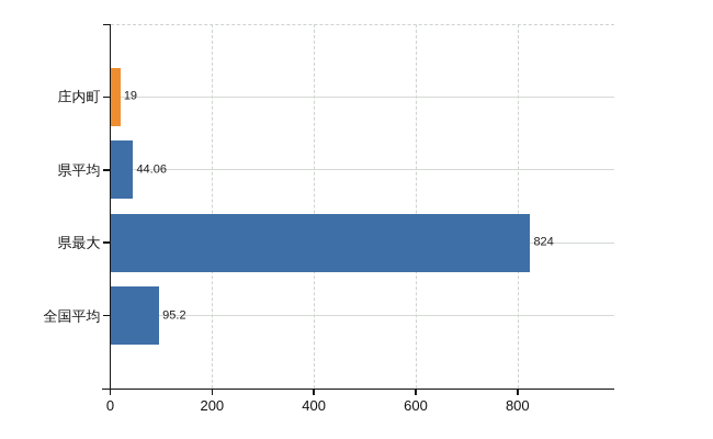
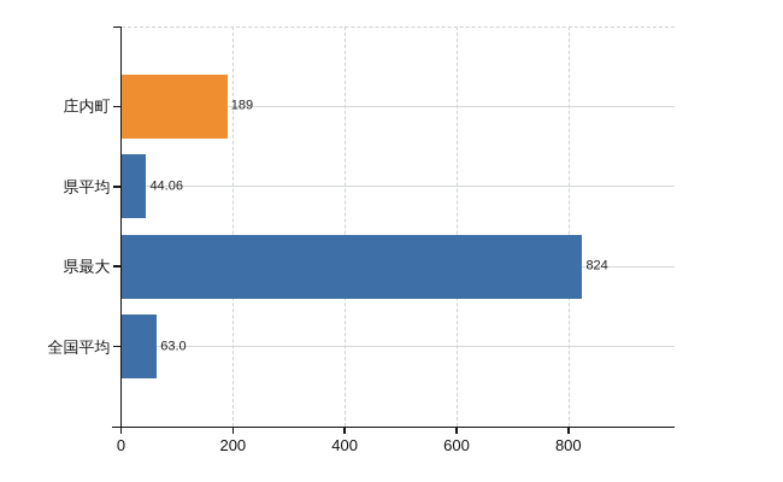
庄内町: 19 -> 189
全国平均: 95.2 -> 63.0
